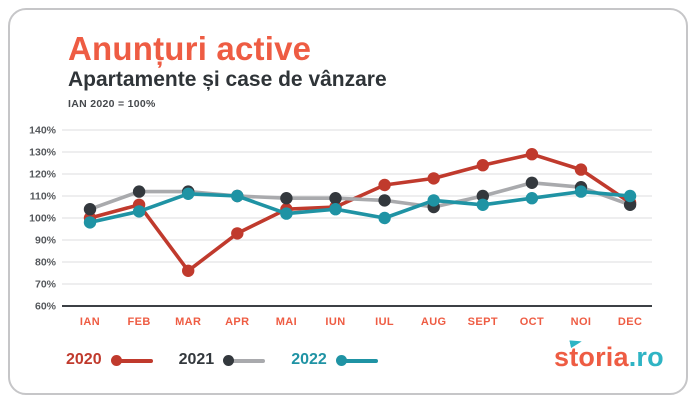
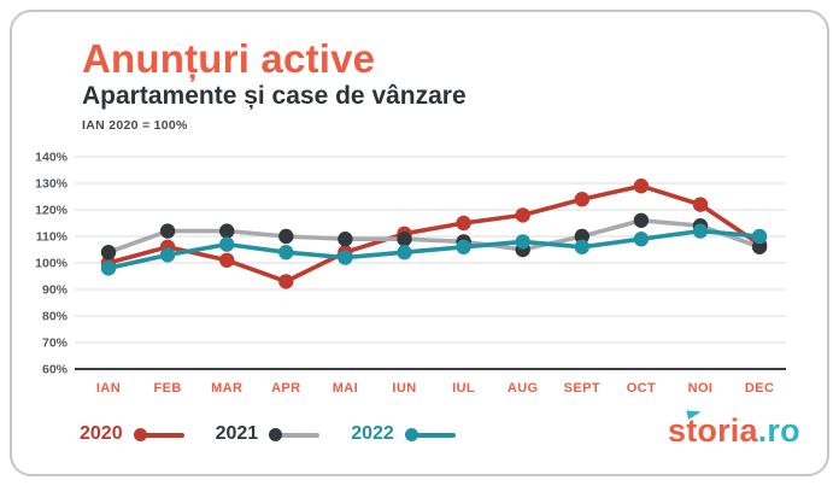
2020/MAR: 76% -> 101%
2022/MAR: 111% -> 107%
2022/APR: 110% -> 104%
2020/IUN: 105% -> 111%
2022/IUL: 100% -> 106%
